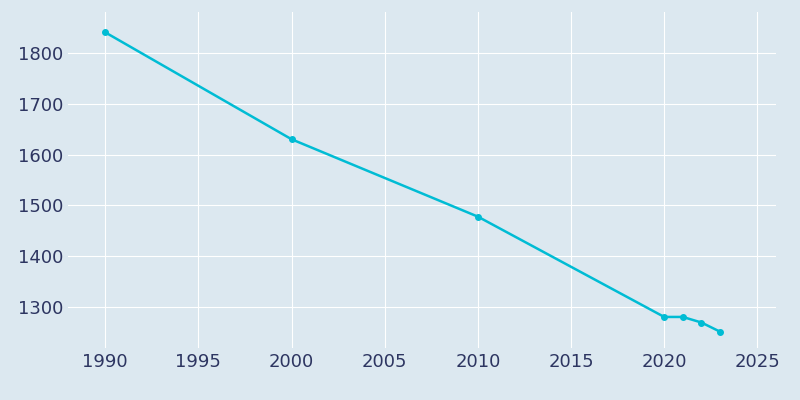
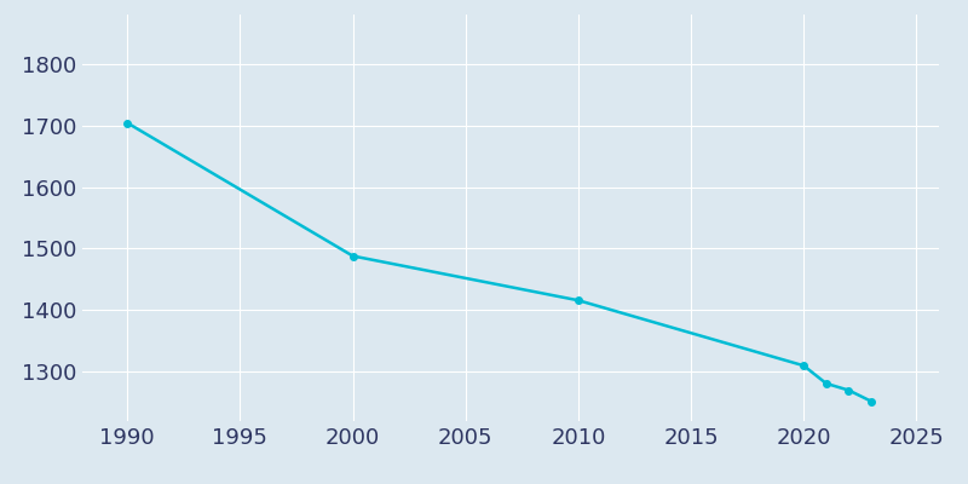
1990: 1840 -> 1704
2000: 1630 -> 1488
2010: 1478 -> 1416
2020: 1281 -> 1310
